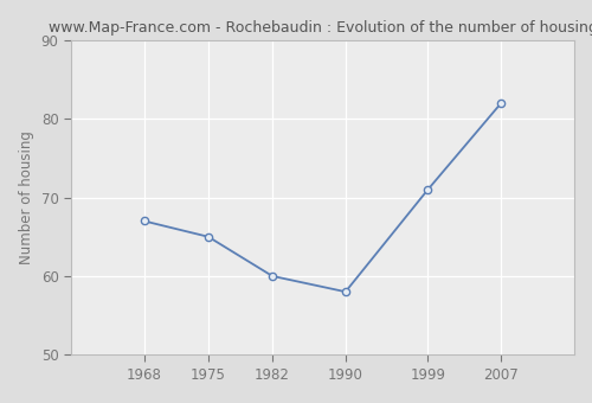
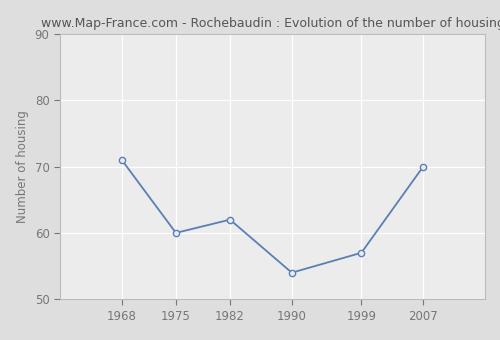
1968: 67 -> 71
1975: 65 -> 60
1982: 60 -> 62
1990: 58 -> 54
1999: 71 -> 57
2007: 82 -> 70
